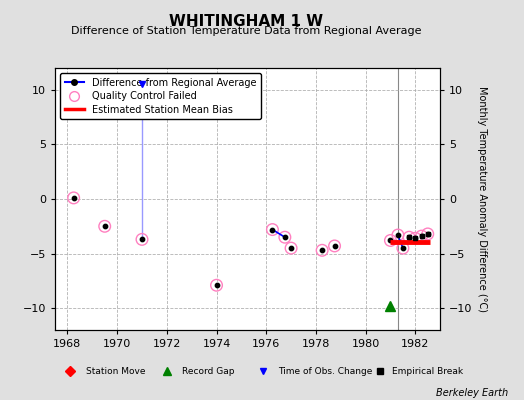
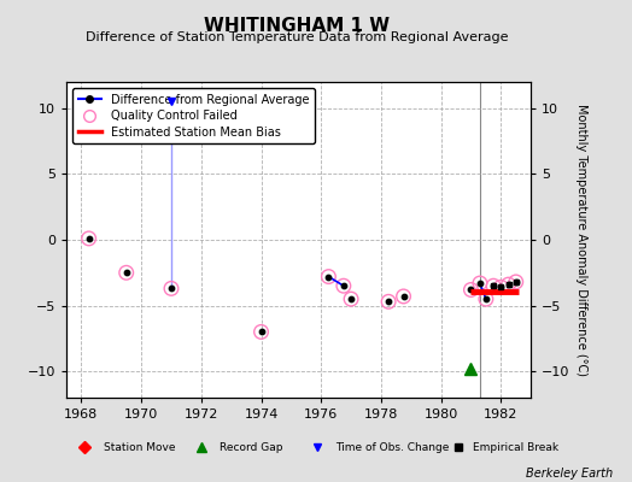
1974: -7.9 -> -7.0
